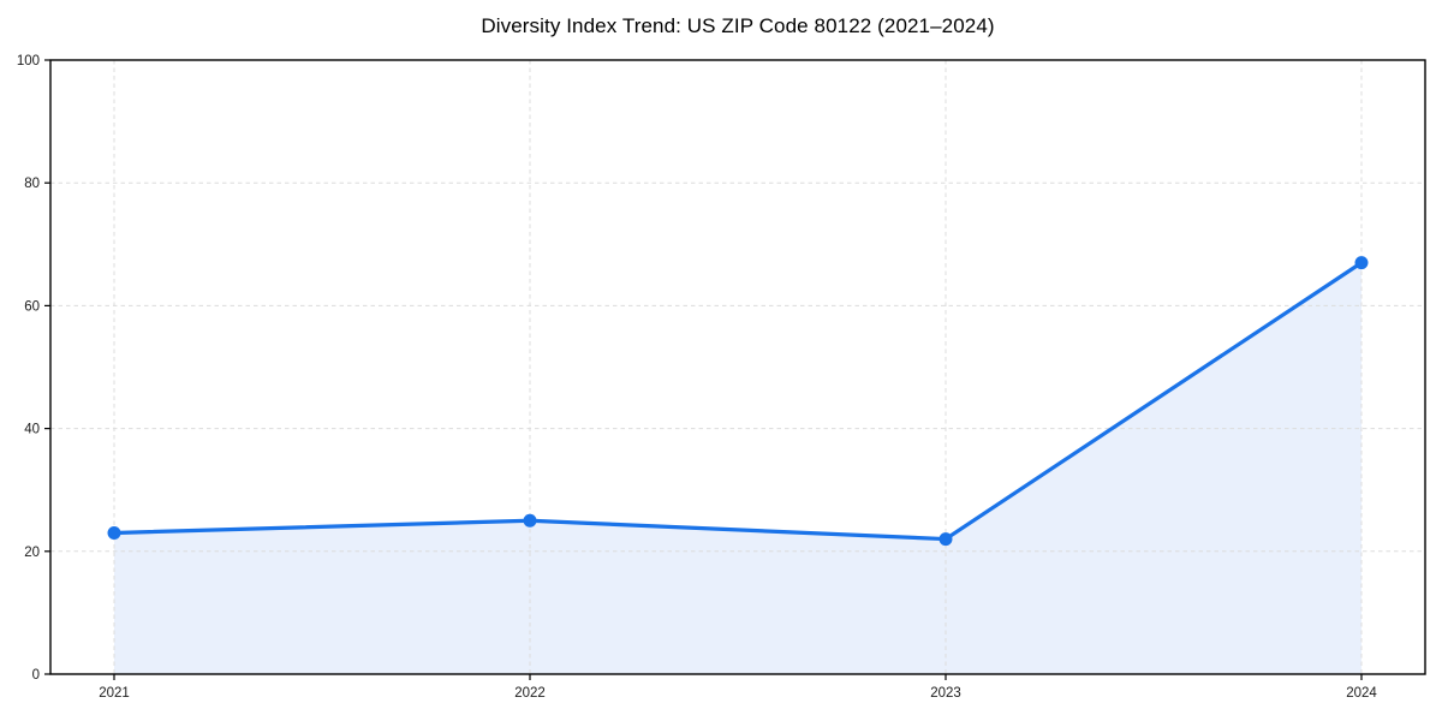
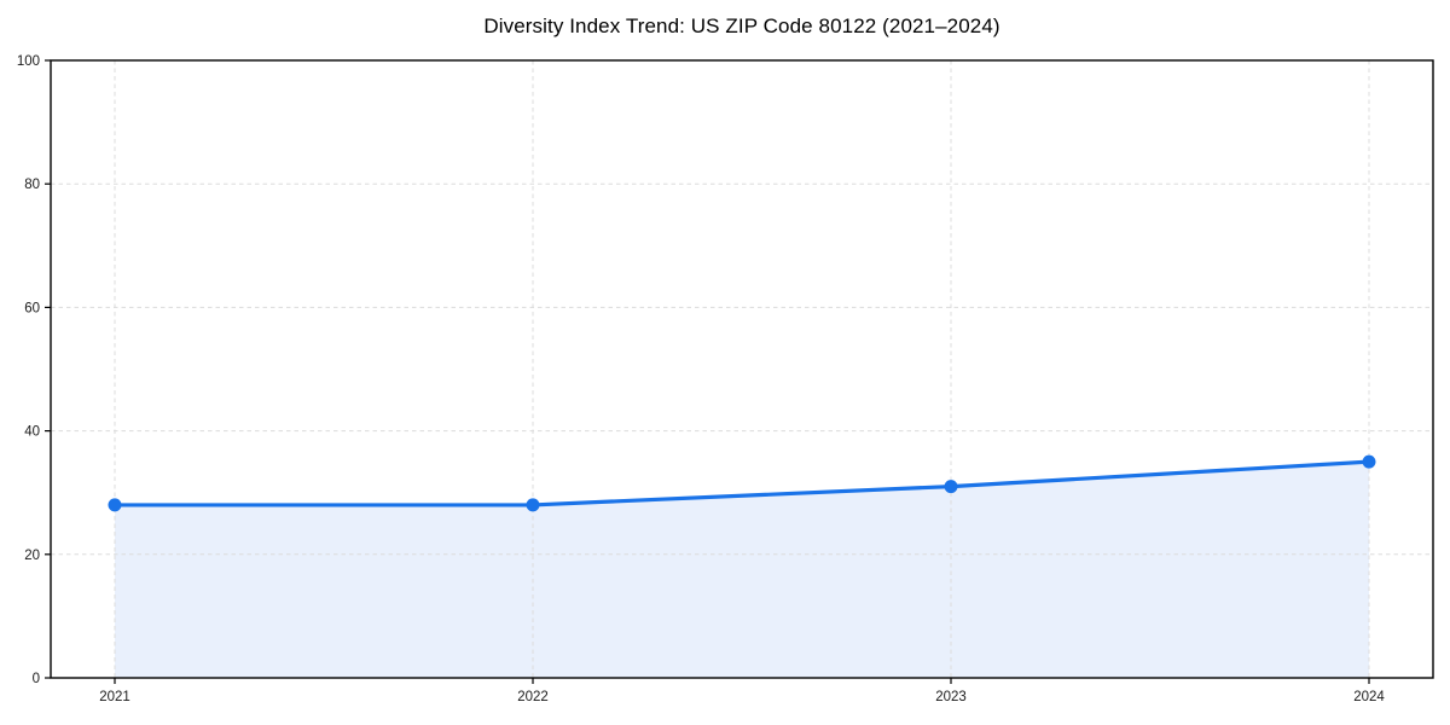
2021: 23 -> 28
2022: 25 -> 28
2023: 22 -> 31
2024: 67 -> 35
